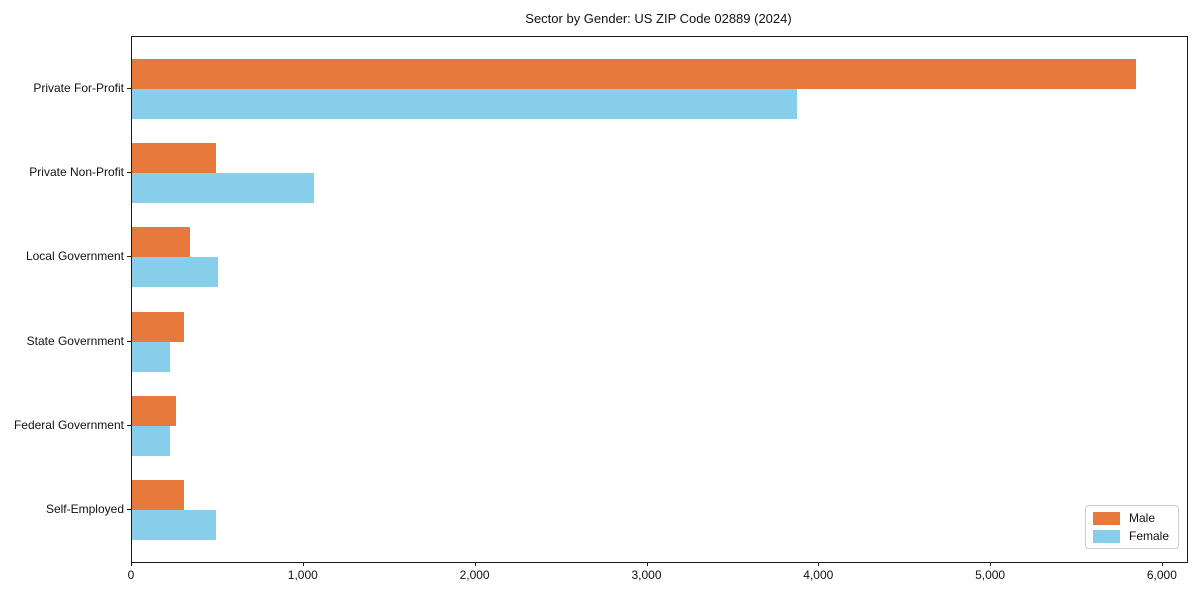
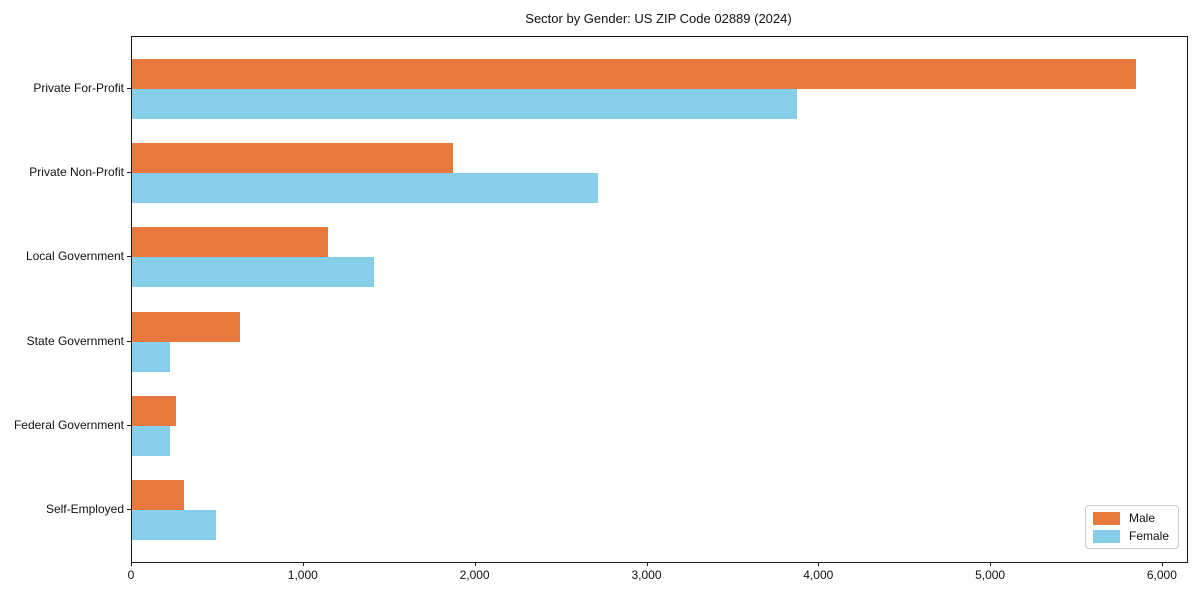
Male/Private Non-Profit: 490 -> 1870
Female/Private Non-Profit: 1060 -> 2710
Male/Local Government: 340 -> 1140
Female/Local Government: 500 -> 1410
Male/State Government: 300 -> 630
